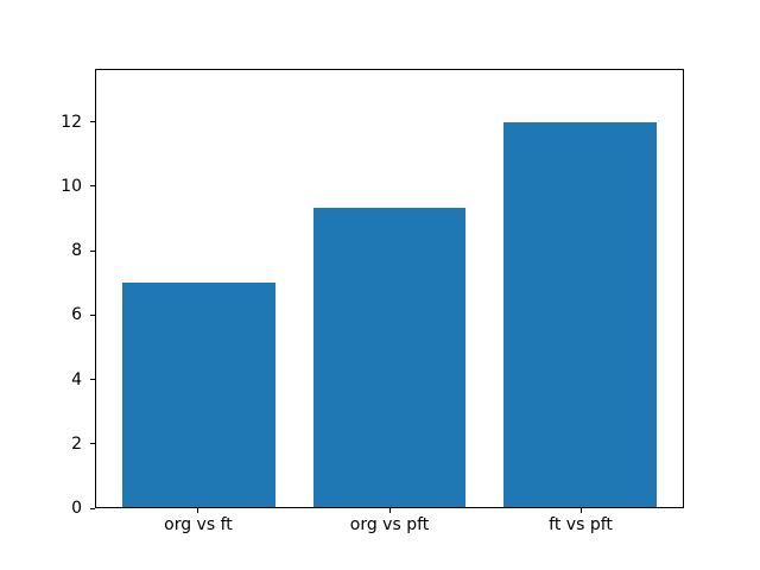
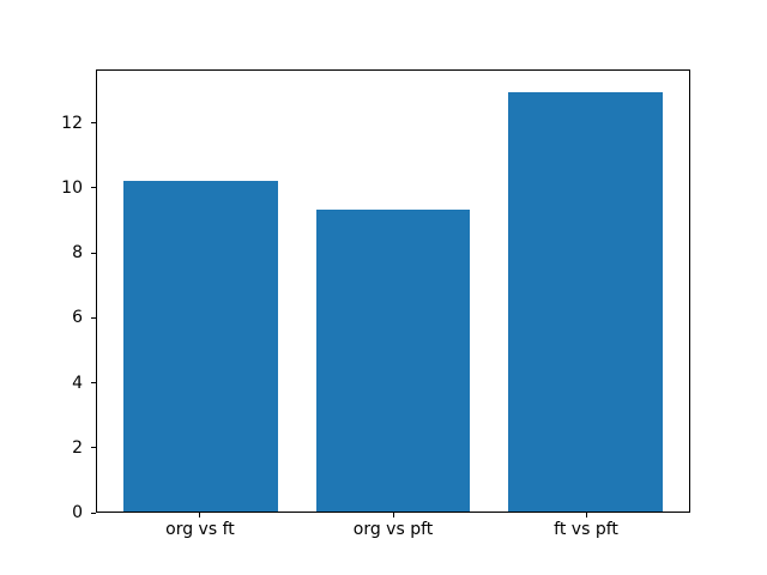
org vs ft: 7.0 -> 10.2
ft vs pft: 12.0 -> 13.0
